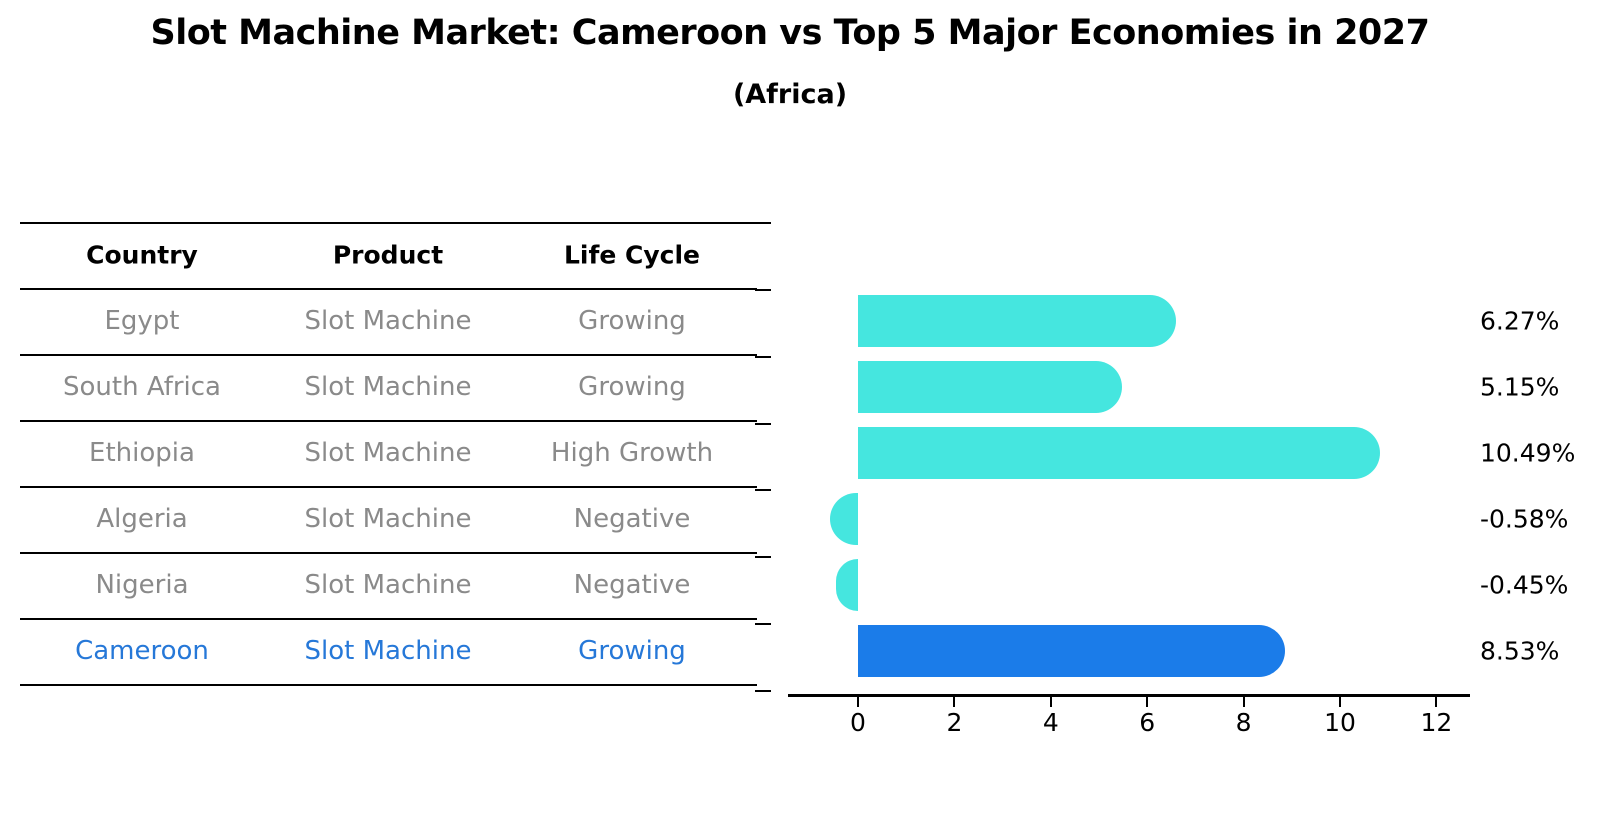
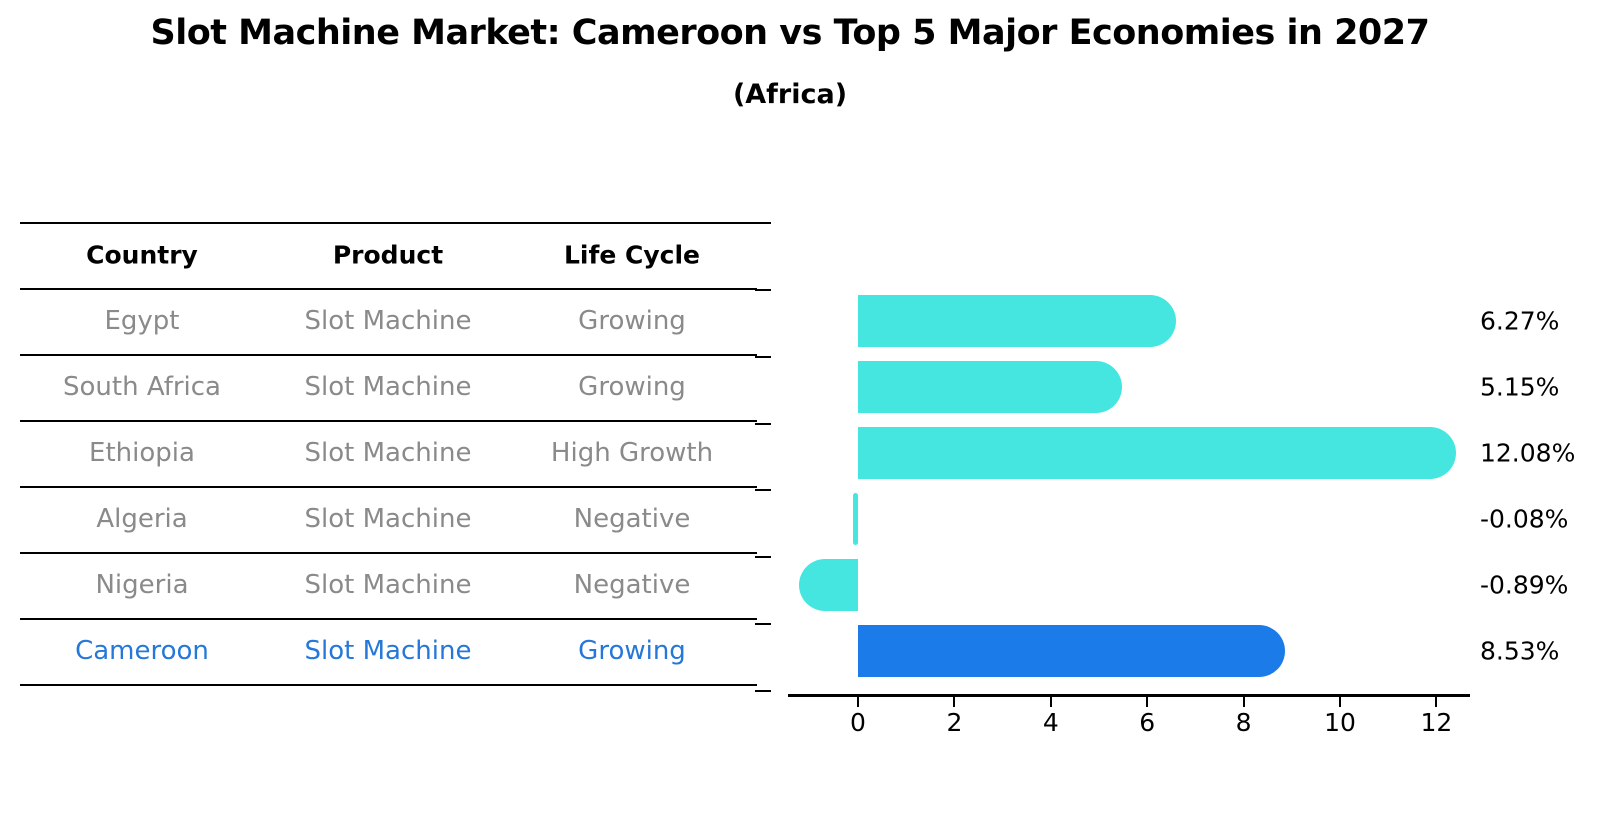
Ethiopia: 10.49% -> 12.08%
Algeria: -0.58% -> -0.08%
Nigeria: -0.45% -> -0.89%
